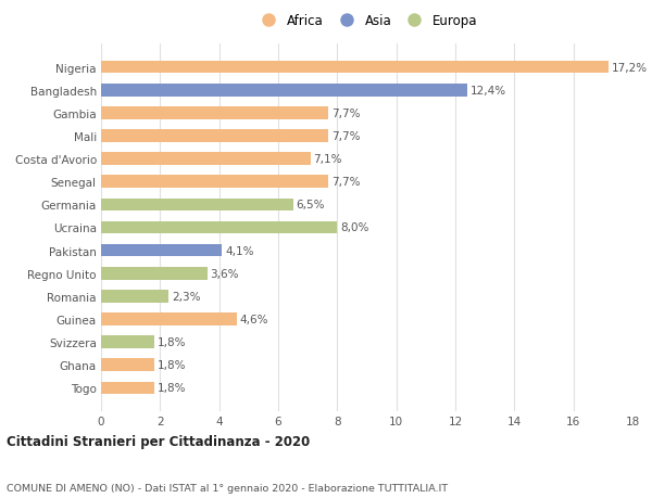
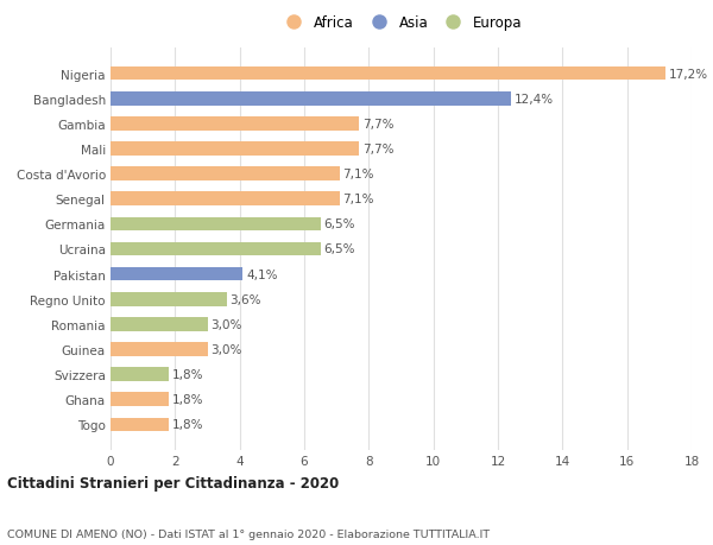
Senegal: 7,7% -> 7,1%
Ucraina: 8,0% -> 6,5%
Romania: 2,3% -> 3,0%
Guinea: 4,6% -> 3,0%
